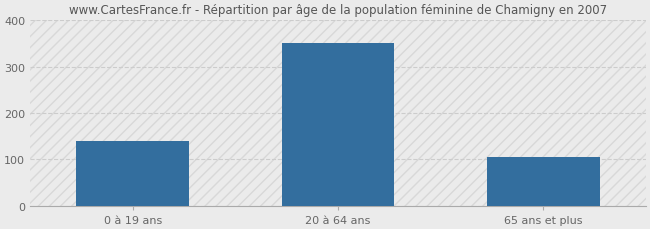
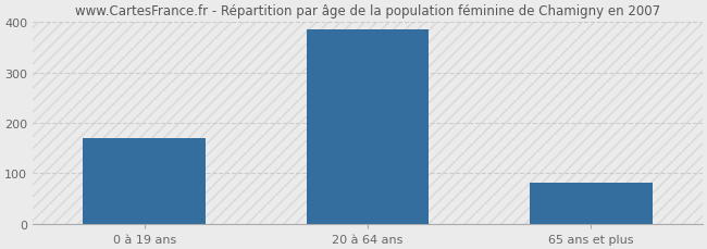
0 à 19 ans: 140 -> 170
20 à 64 ans: 350 -> 385
65 ans et plus: 105 -> 82
